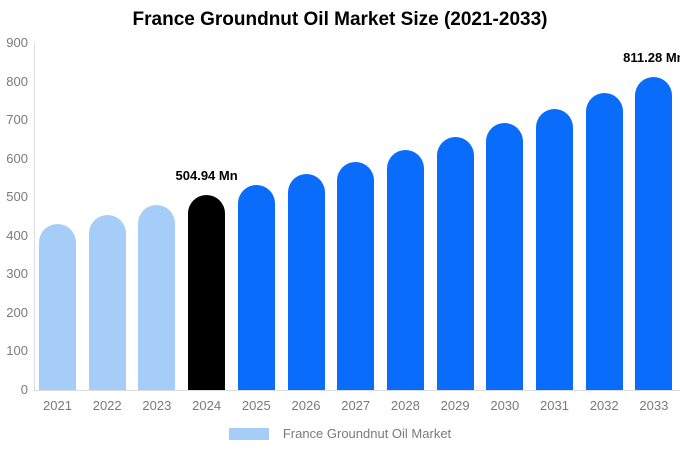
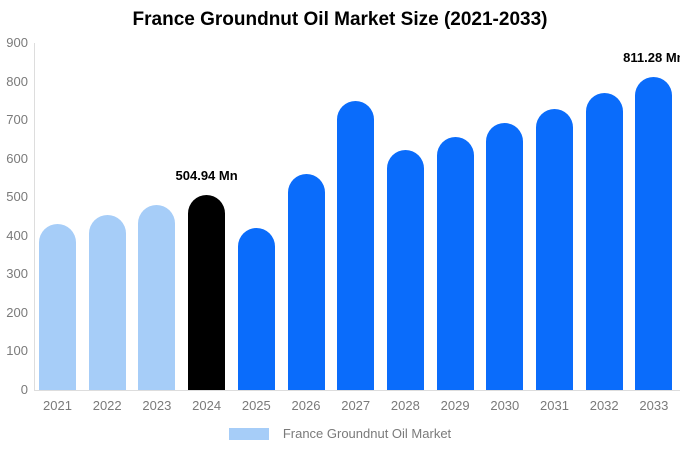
2025: 530 -> 420
2027: 590 -> 750
